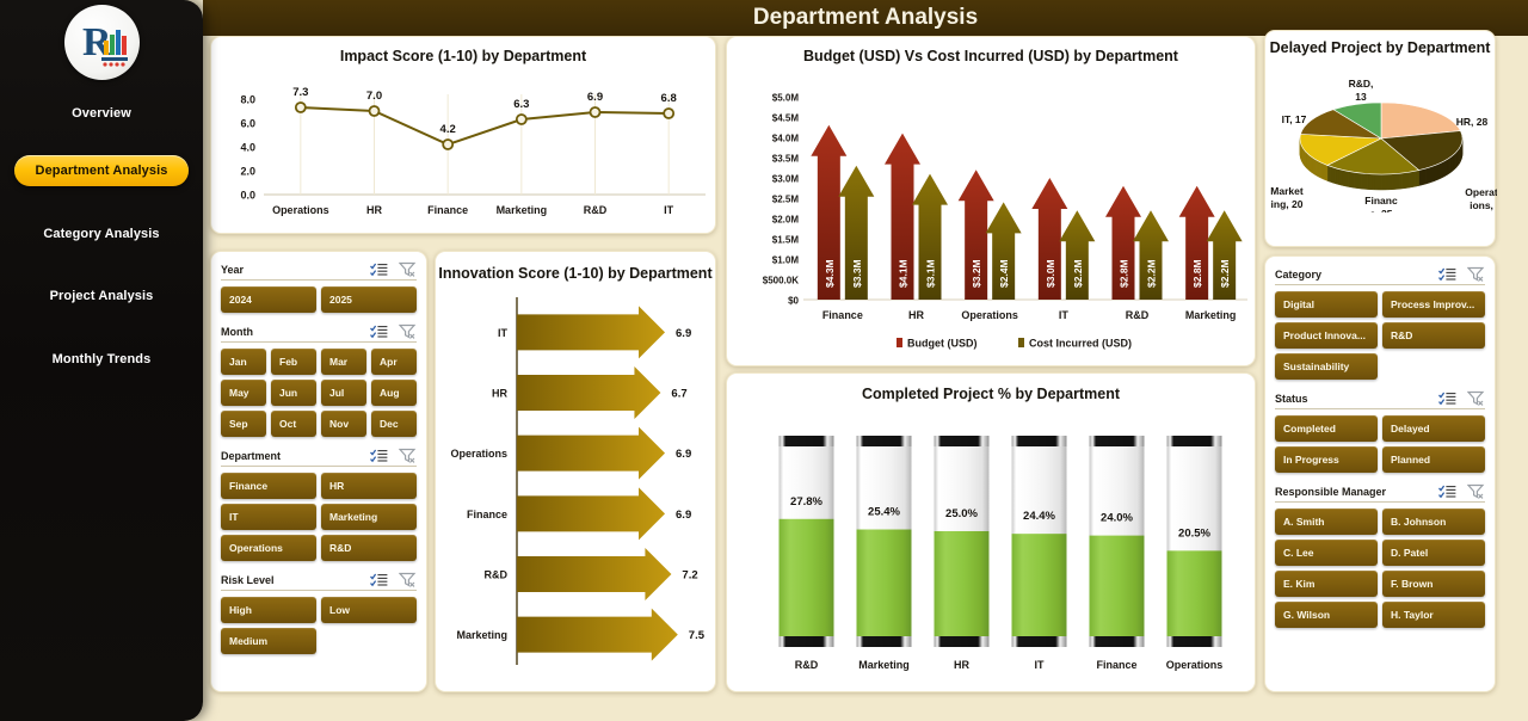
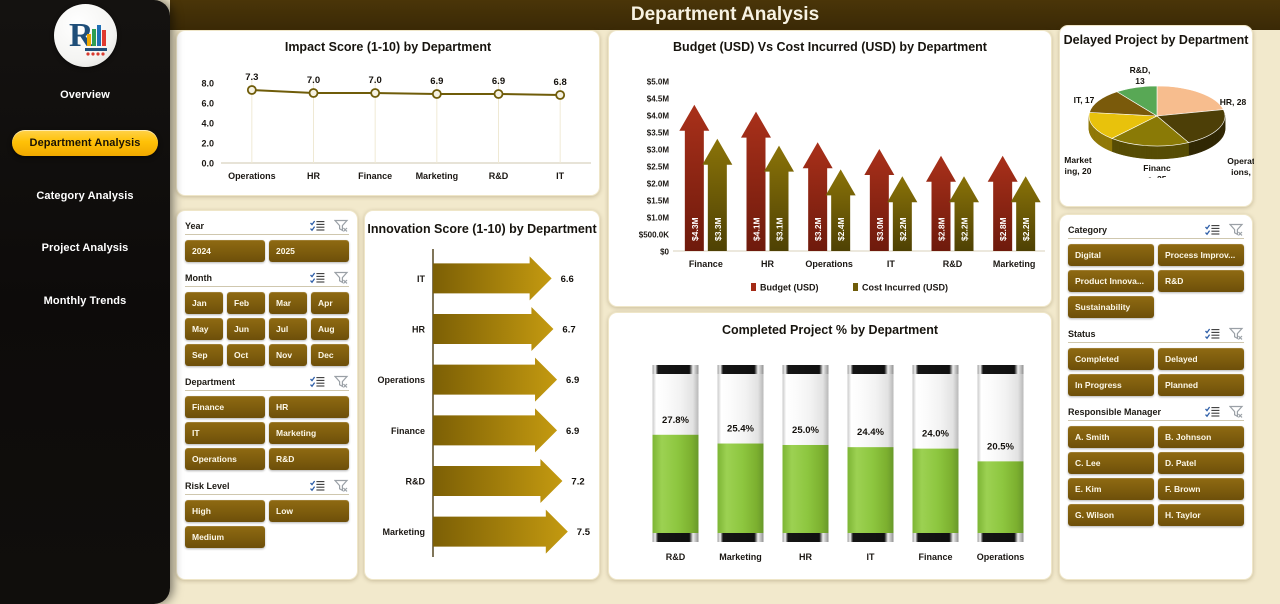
Impact Score (1-10) by Department/Finance: 4.2 -> 7.0
Impact Score (1-10) by Department/Marketing: 6.3 -> 6.9
Innovation Score (1-10) by Department/IT: 6.9 -> 6.6
